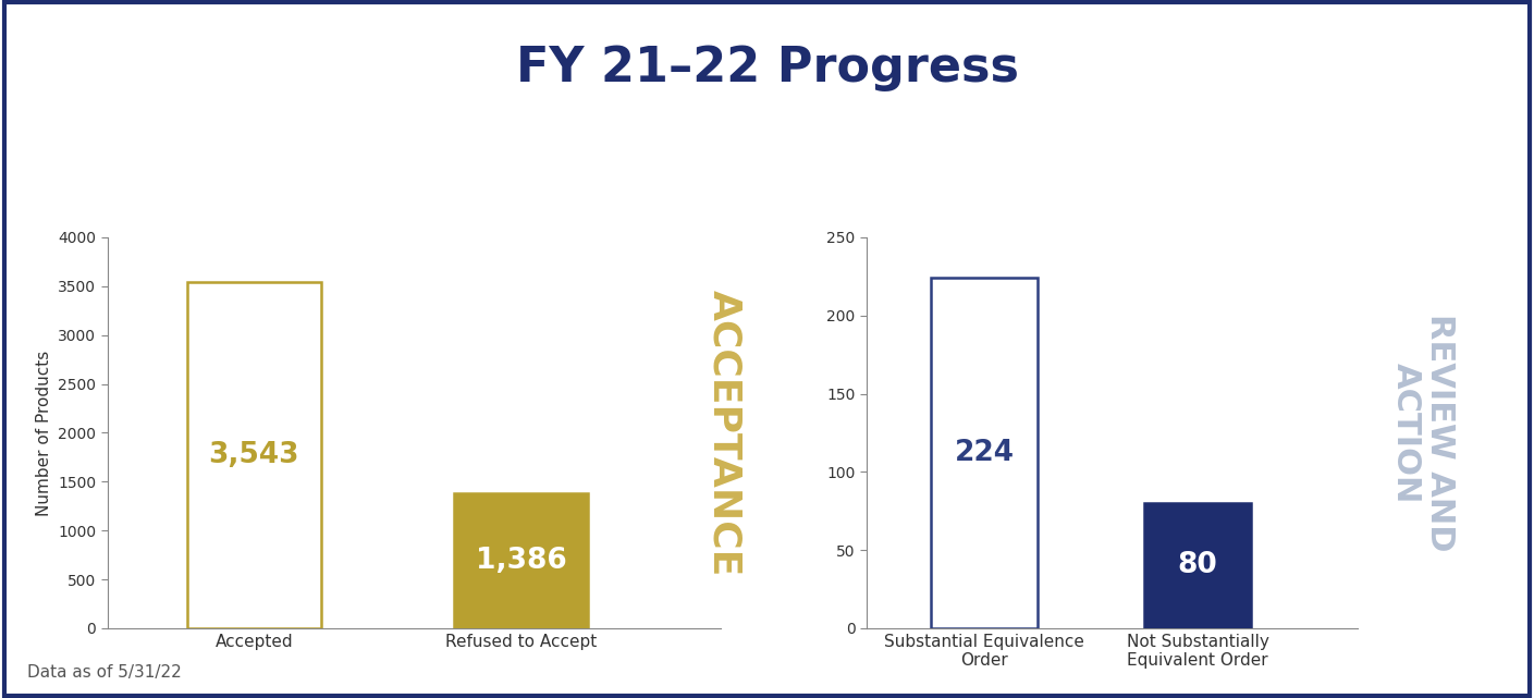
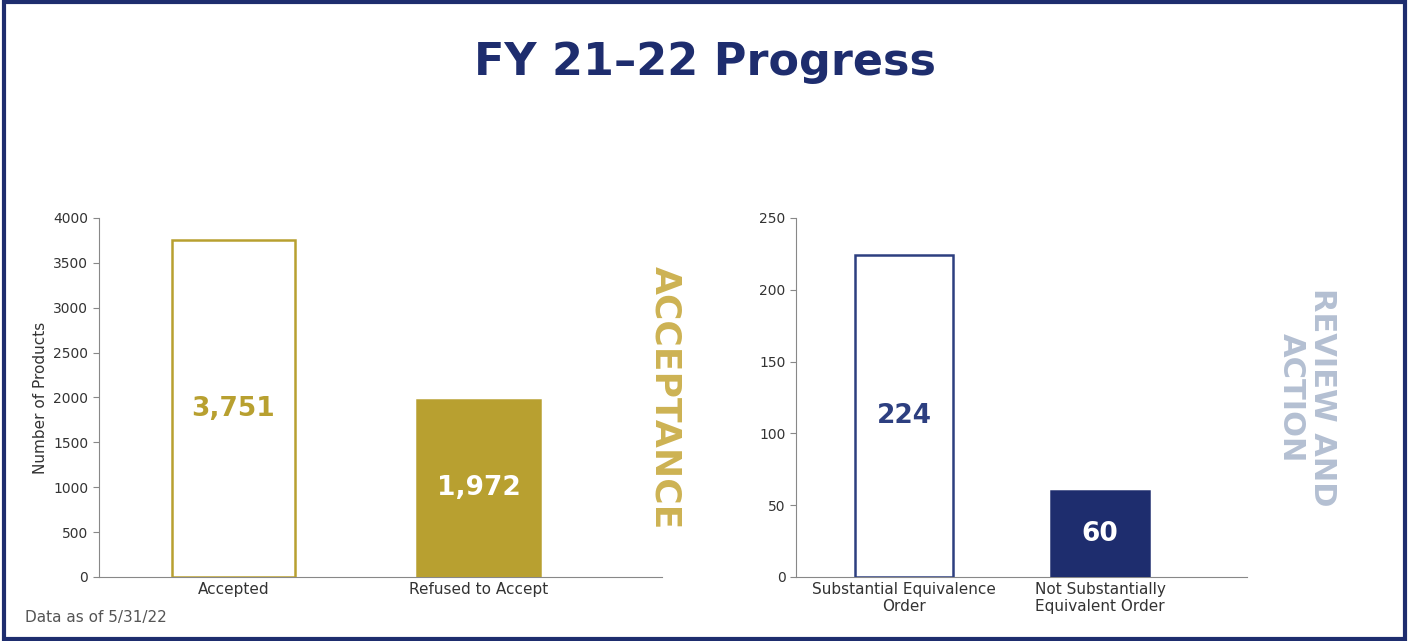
Accepted: 3,543 -> 3,751
Refused to Accept: 1,386 -> 1,972
Not Substantially Equivalent Order: 80 -> 60
